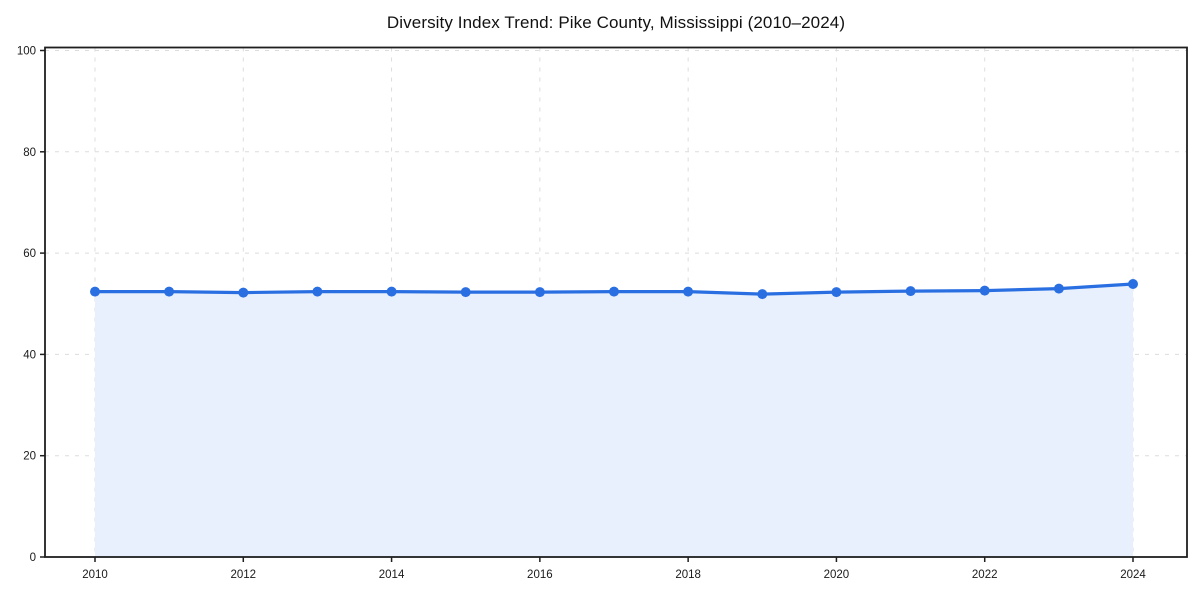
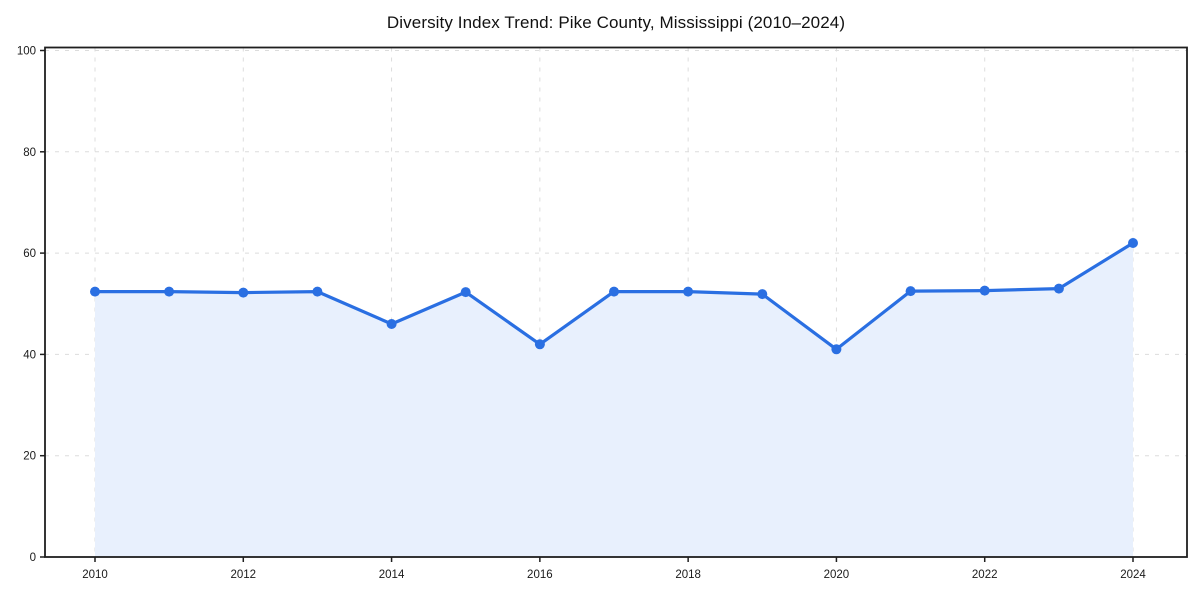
2014: 52 -> 46
2016: 52 -> 42
2020: 52 -> 41
2024: 54 -> 62
